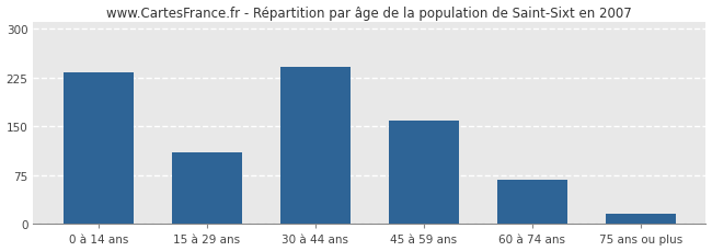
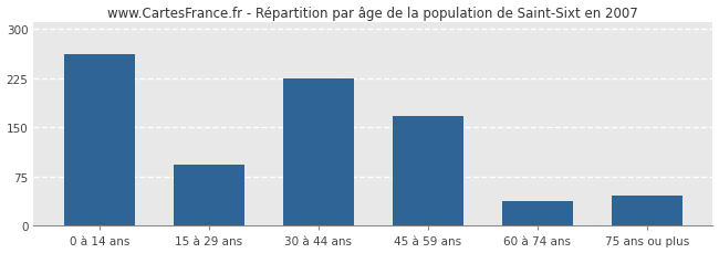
0 à 14 ans: 232 -> 262
15 à 29 ans: 110 -> 94
30 à 44 ans: 242 -> 224
45 à 59 ans: 158 -> 168
60 à 74 ans: 68 -> 38
75 ans ou plus: 15 -> 46
